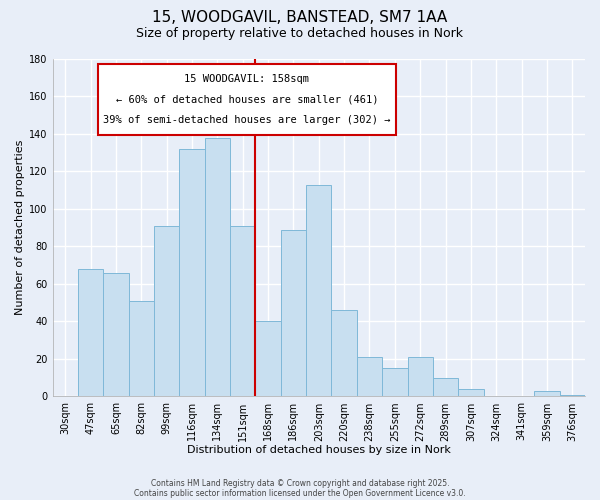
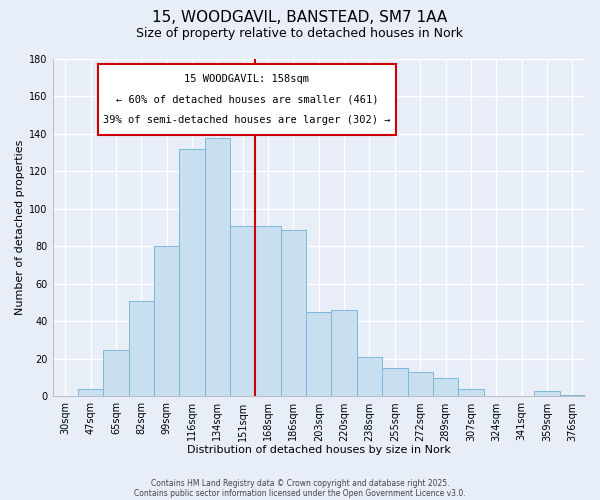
47sqm: 68 -> 4
65sqm: 66 -> 25
99sqm: 91 -> 80
168sqm: 40 -> 91
203sqm: 113 -> 45
272sqm: 21 -> 13
